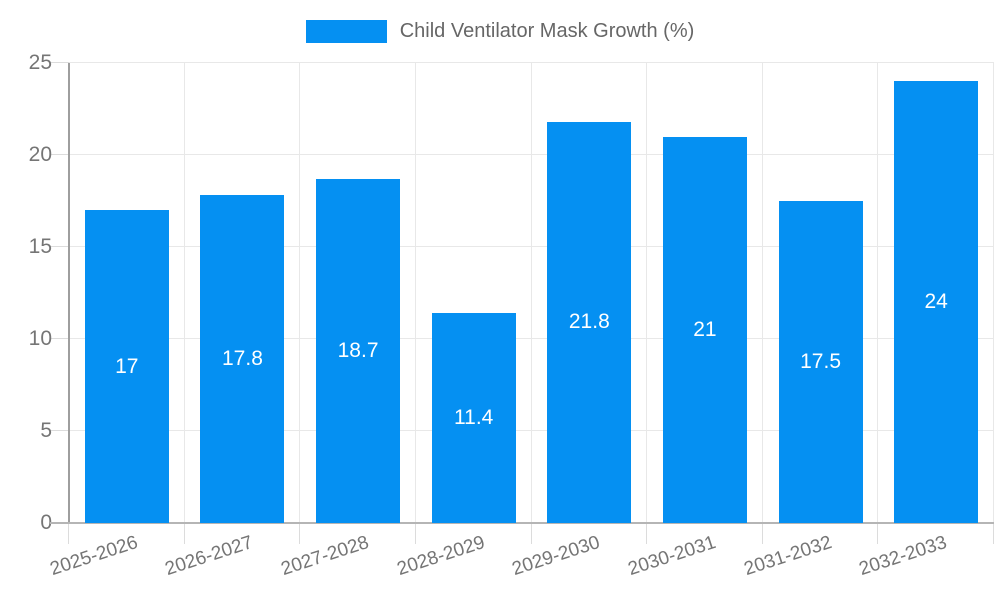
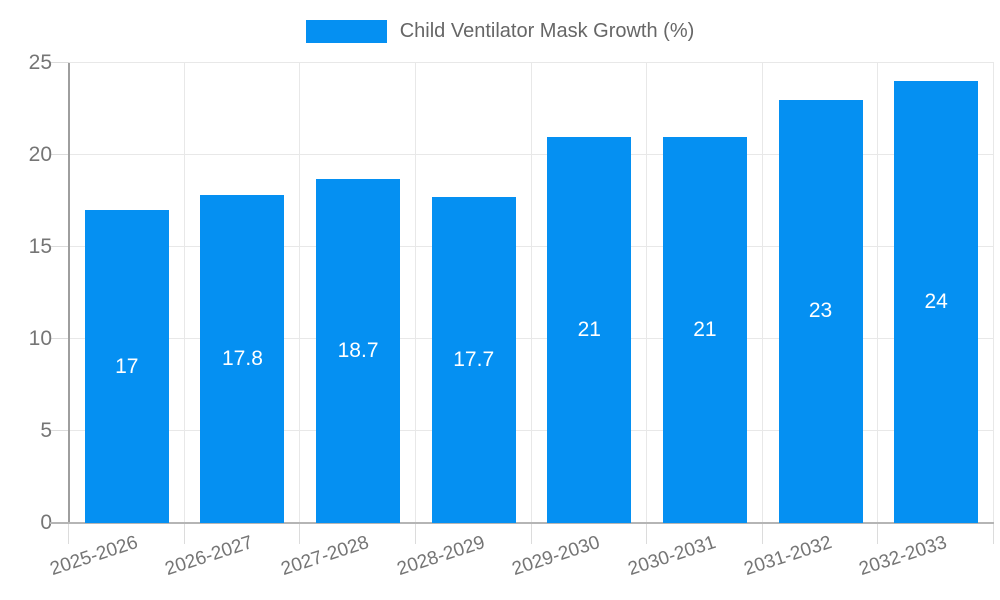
2028-2029: 11.4 -> 17.7
2029-2030: 21.8 -> 21
2031-2032: 17.5 -> 23
